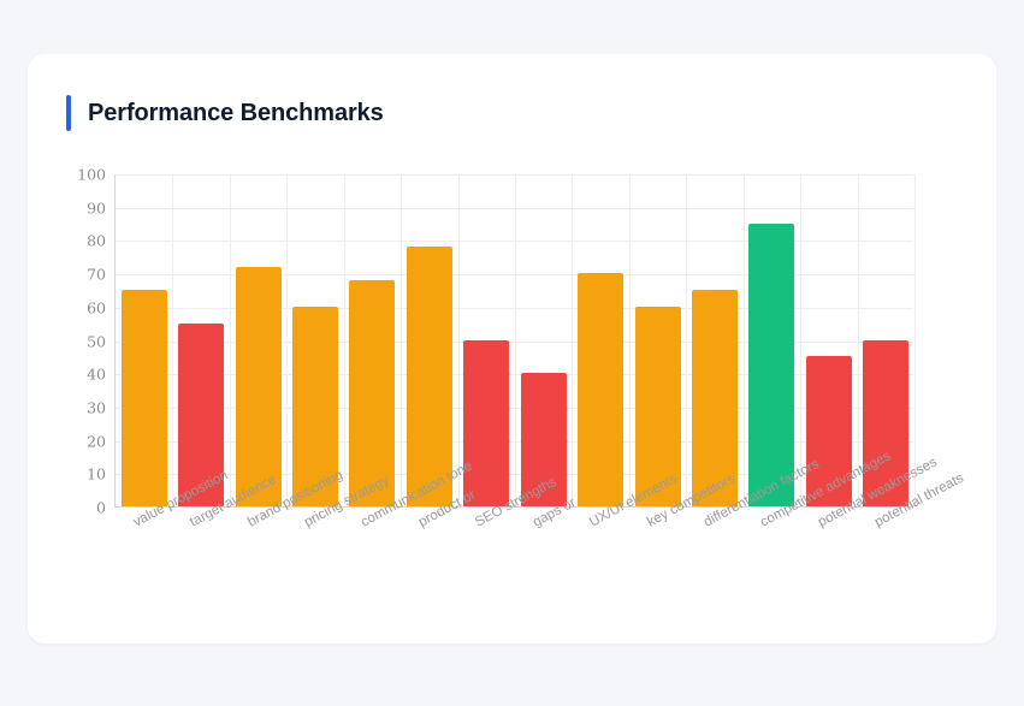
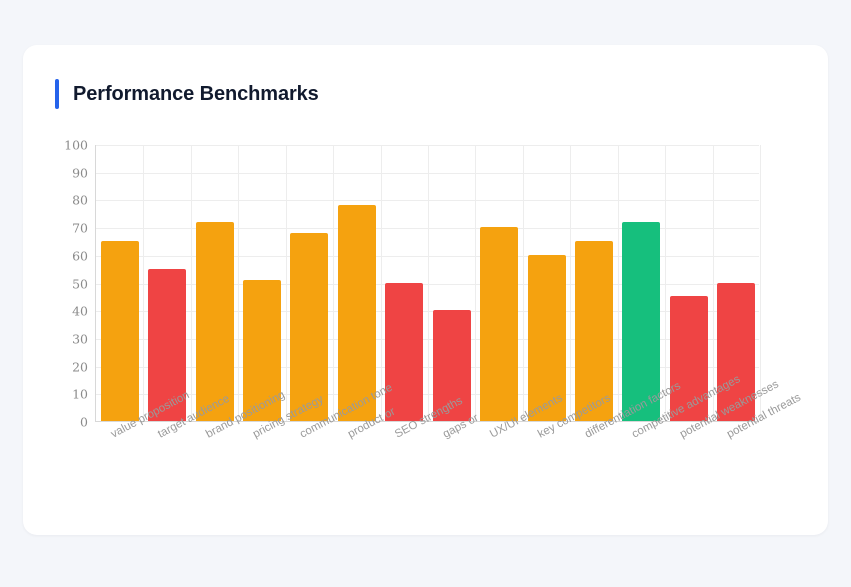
pricing strategy: 60 -> 51
competitive advantages: 85 -> 72
